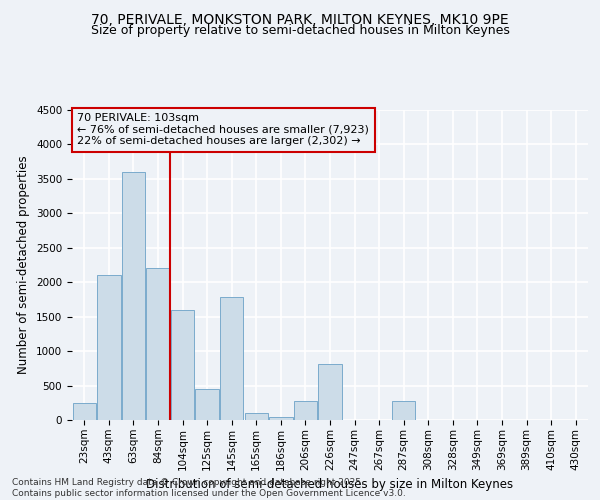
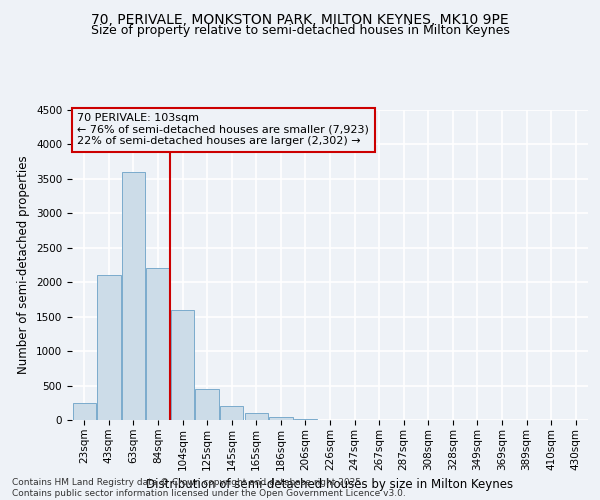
145sqm: 1780 -> 200
206sqm: 280 -> 10
226sqm: 820 -> 0
287sqm: 280 -> 0
